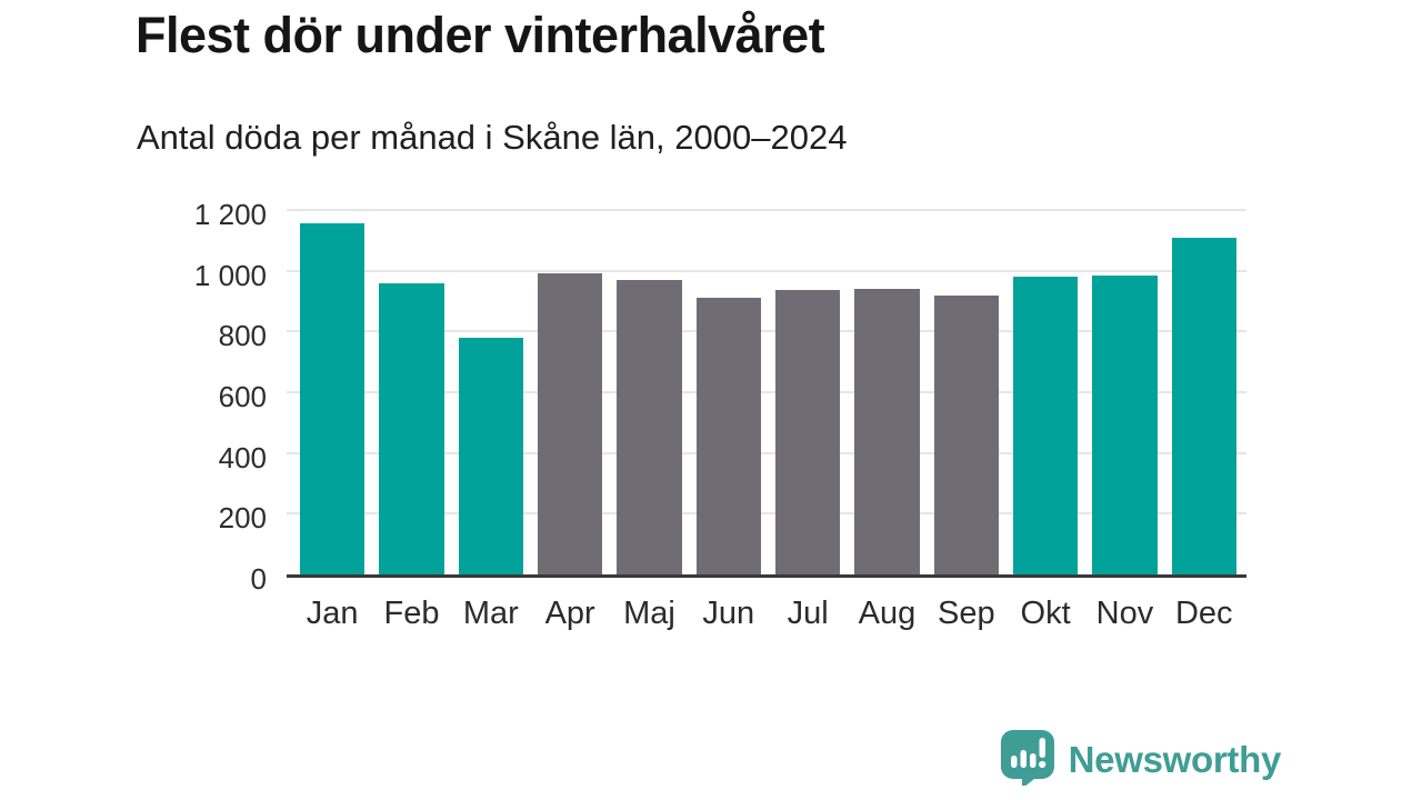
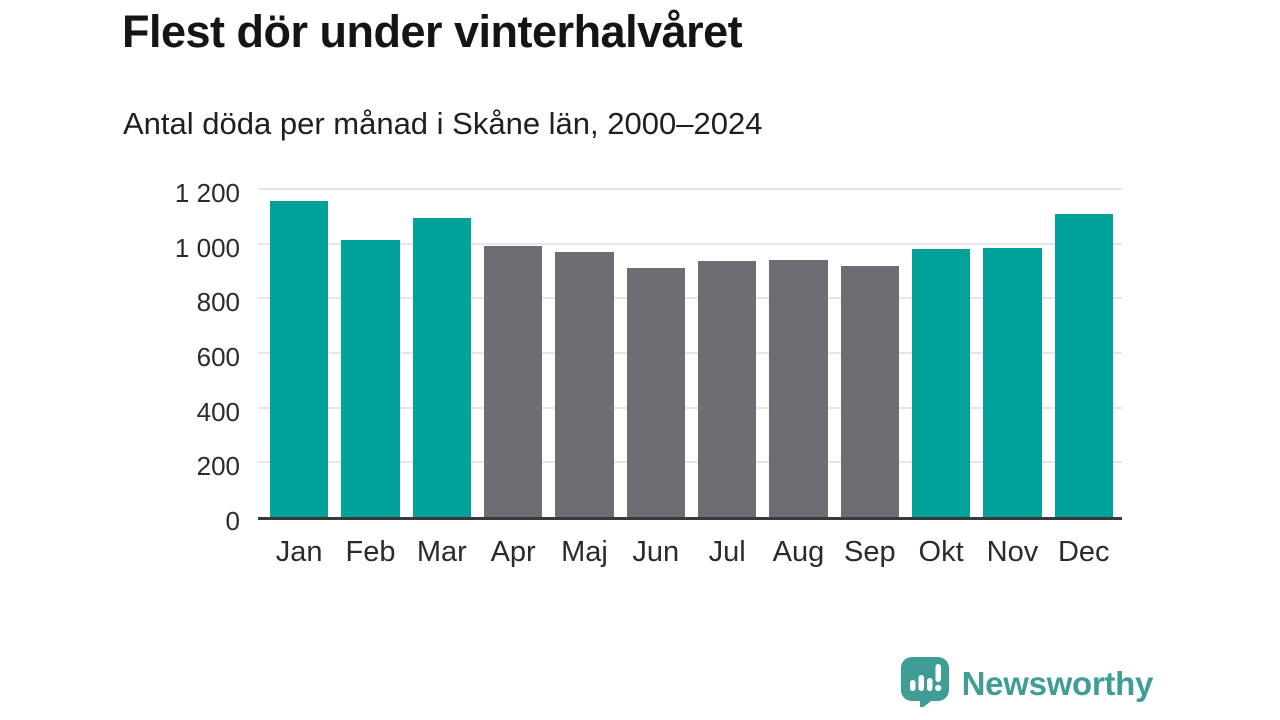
Feb: 960 -> 1020
Mar: 780 -> 1100
